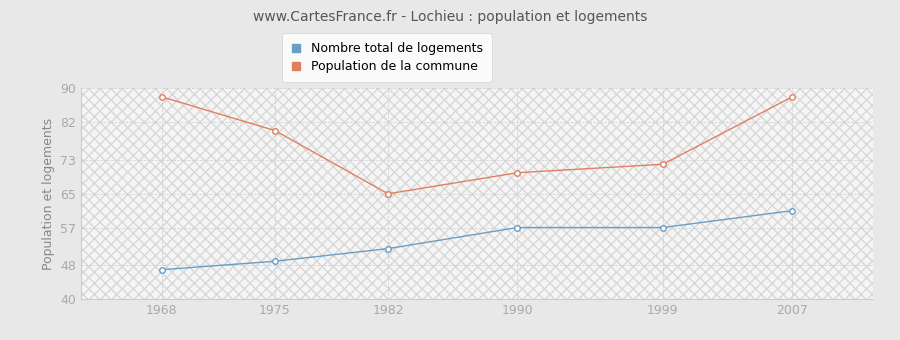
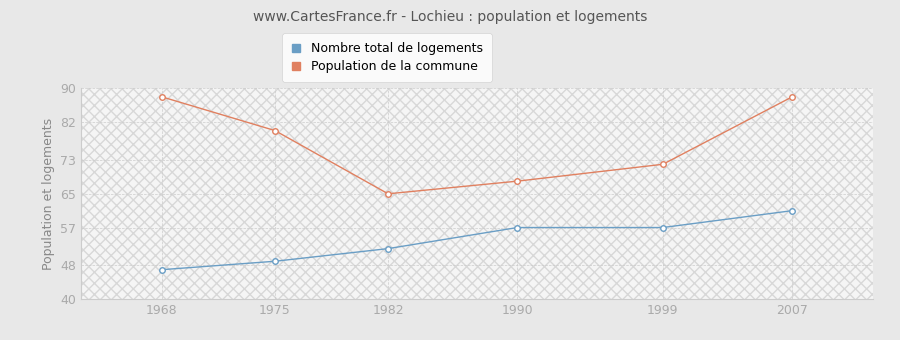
Population de la commune/1990: 70 -> 68
